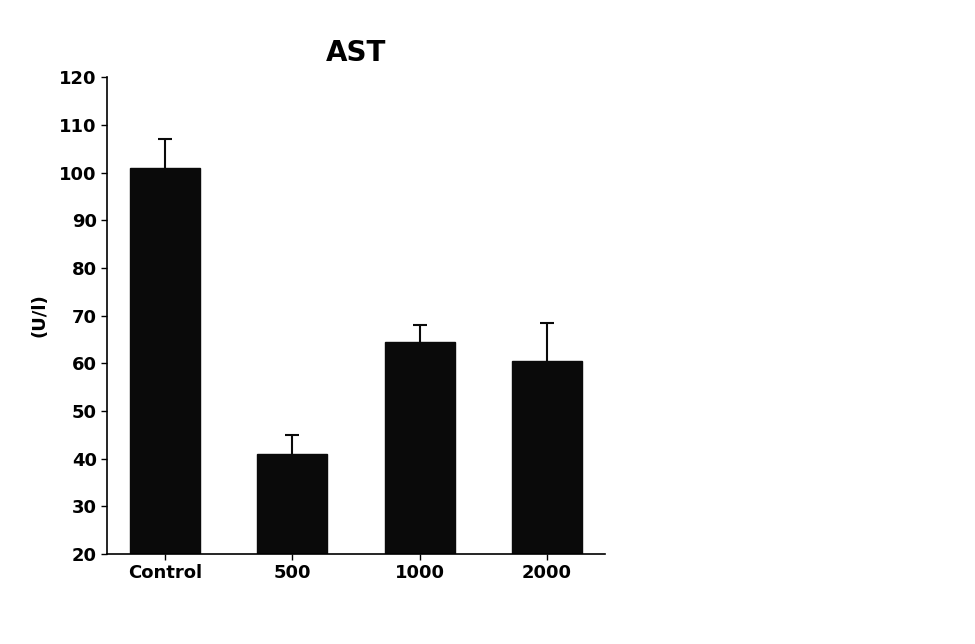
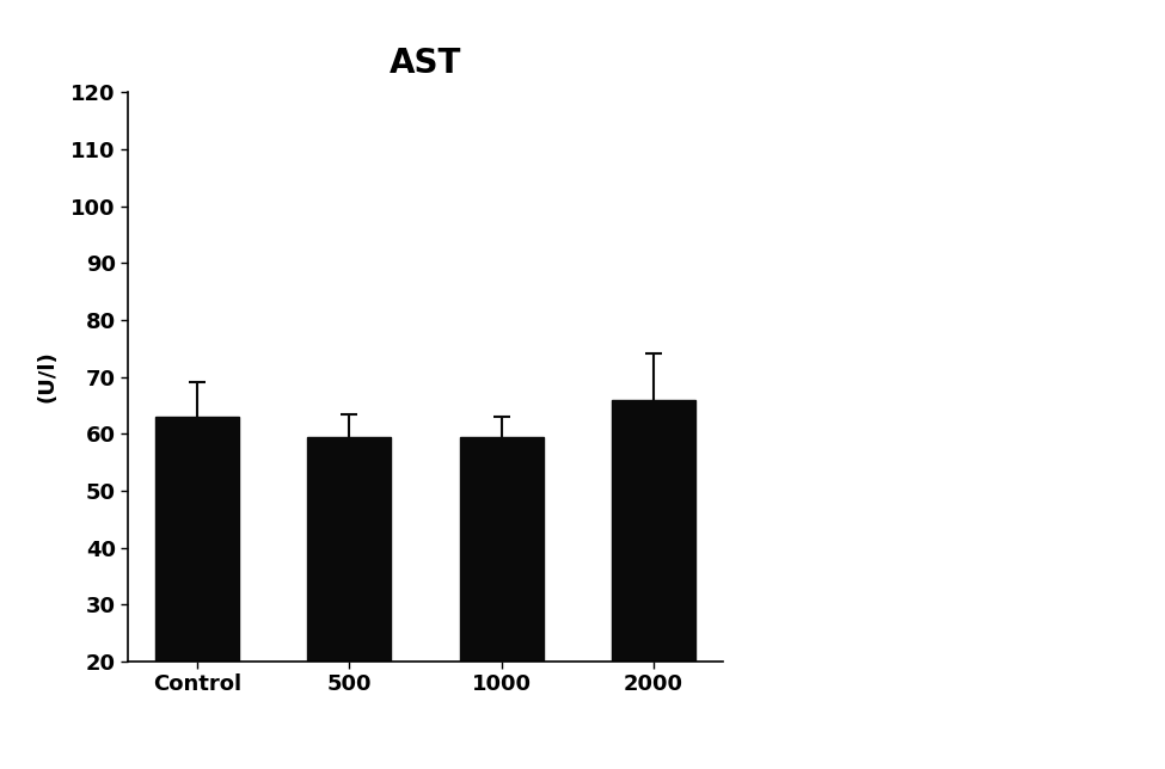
Control: 101.0 -> 63.0
500: 41.0 -> 59.5
1000: 64.5 -> 59.5
2000: 60.5 -> 66.0
